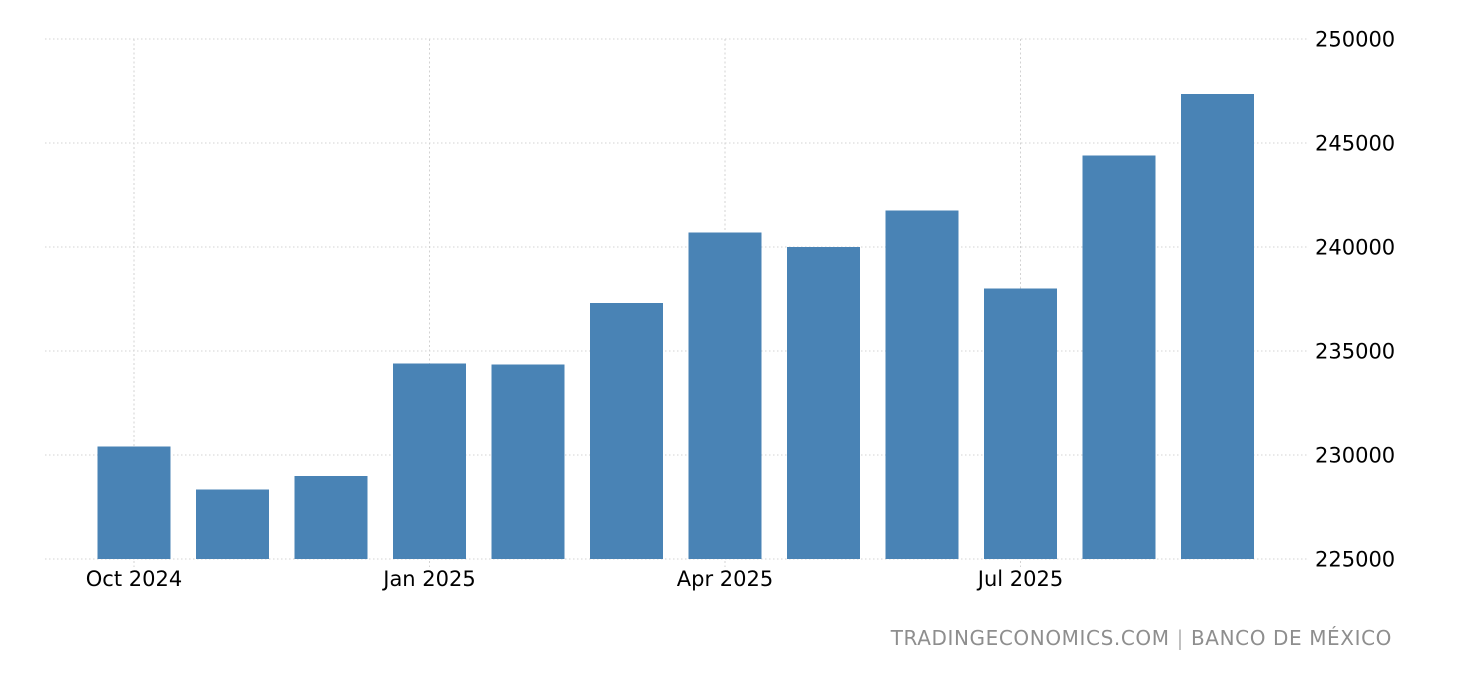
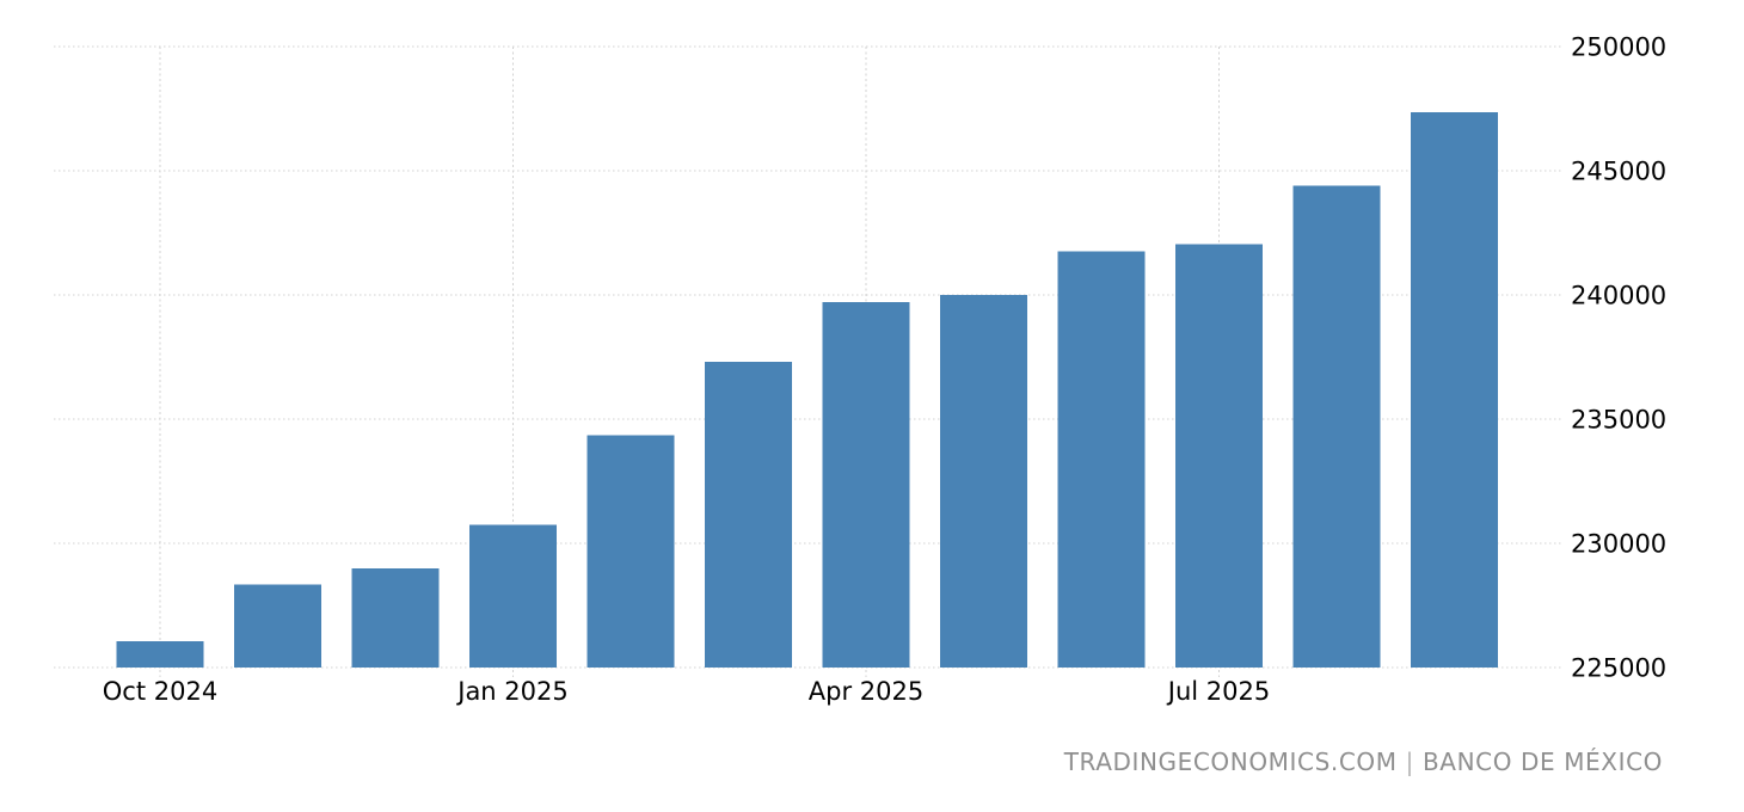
Oct 2024: 230400 -> 226000
Jan 2025: 234400 -> 230800
Apr 2025: 240700 -> 239700
Jul 2025: 238000 -> 242000
